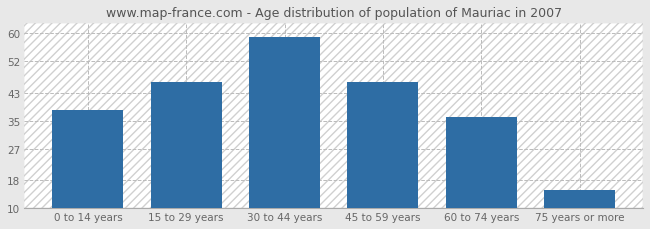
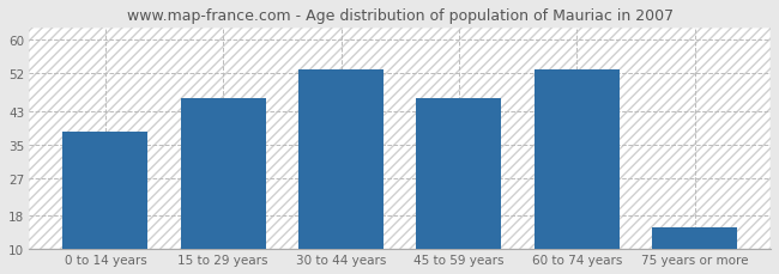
30 to 44 years: 59 -> 53
60 to 74 years: 36 -> 53
